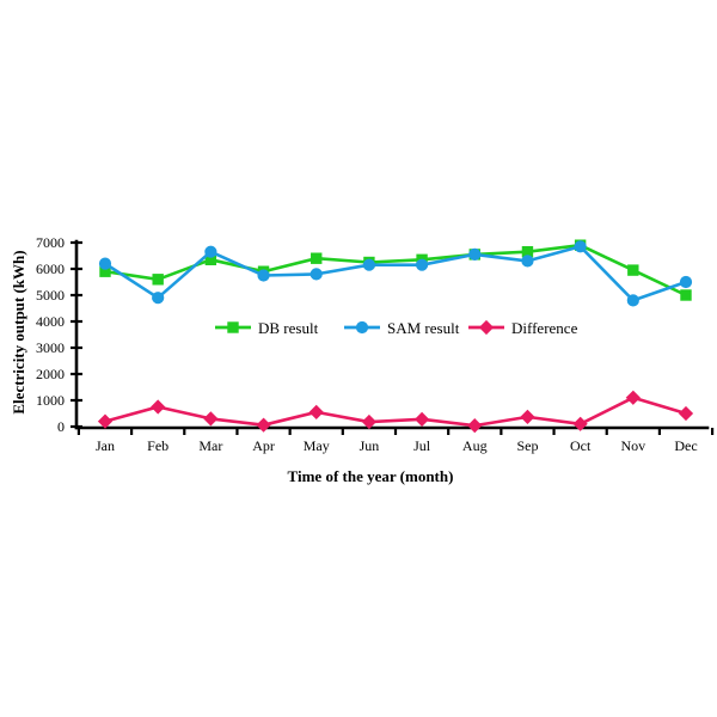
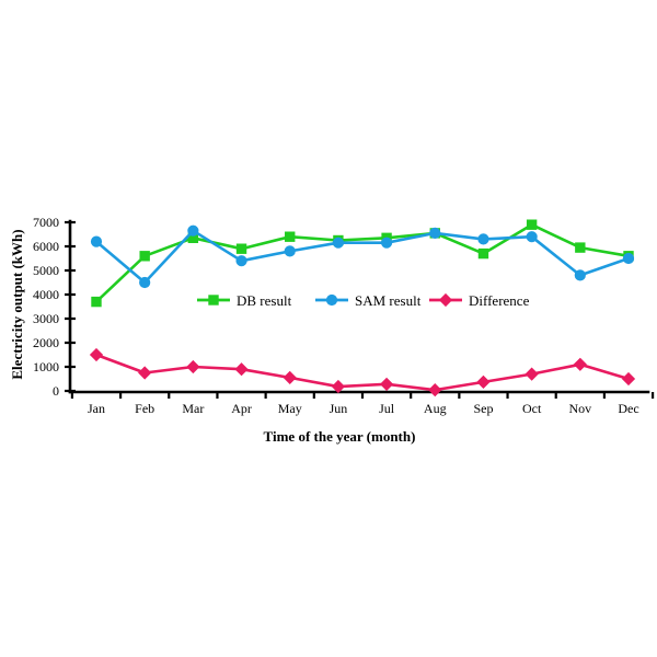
DB result/Jan: 5900 -> 3700
Difference/Jan: 200 -> 1500
SAM result/Feb: 4900 -> 4500
Difference/Mar: 300 -> 1000
SAM result/Apr: 5800 -> 5400
Difference/Apr: 100 -> 900
DB result/Sep: 6600 -> 5700
SAM result/Oct: 6800 -> 6400
Difference/Oct: 100 -> 700
DB result/Dec: 5000 -> 5600
